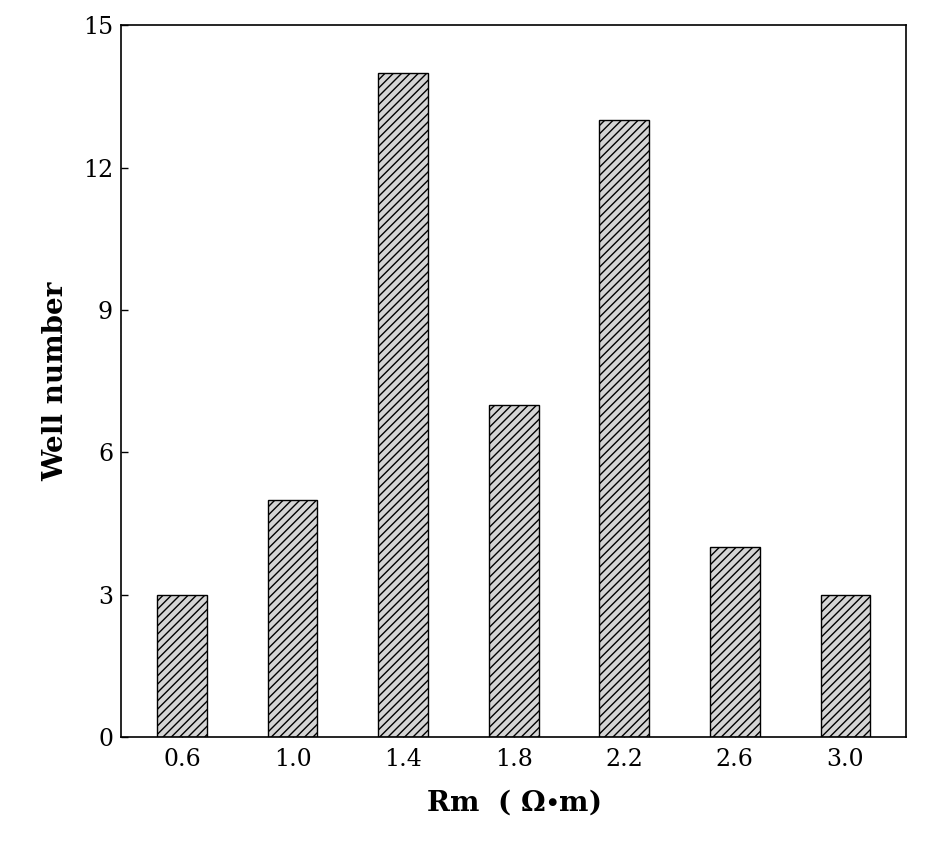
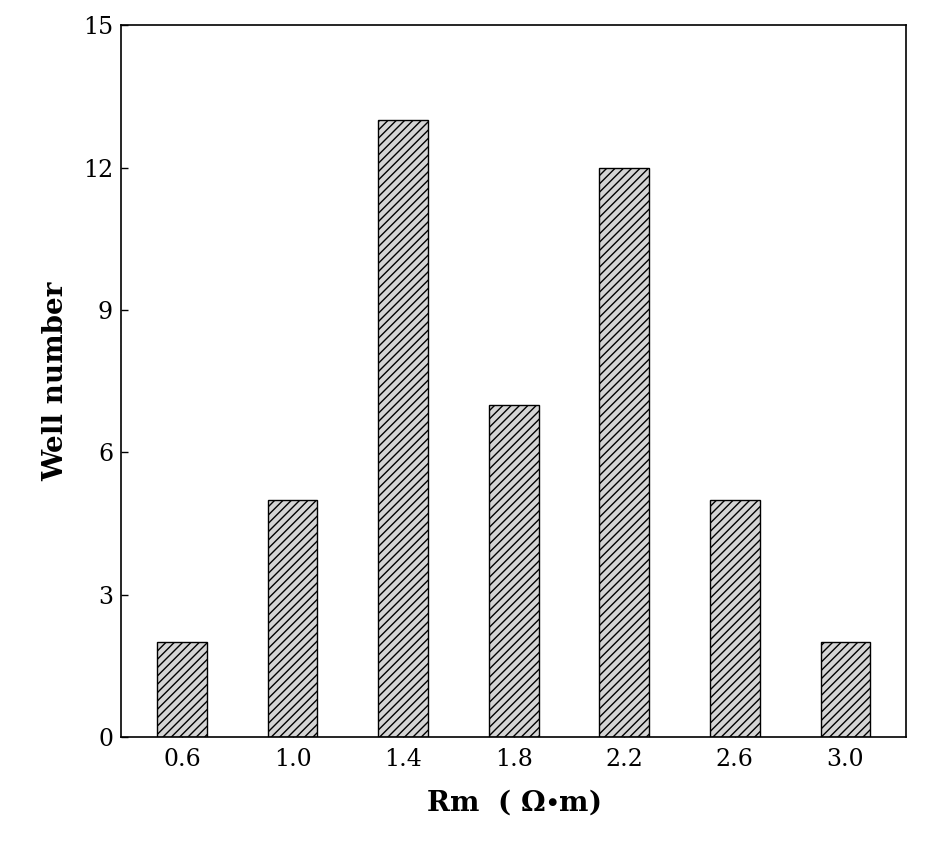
0.6: 3 -> 2
1.4: 14 -> 13
2.2: 13 -> 12
2.6: 4 -> 5
3.0: 3 -> 2
